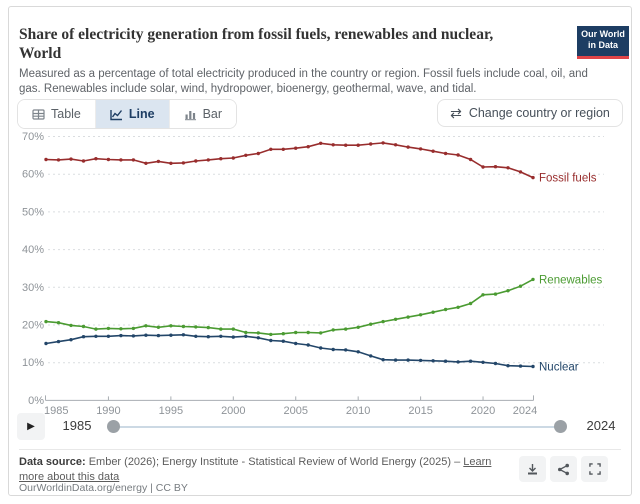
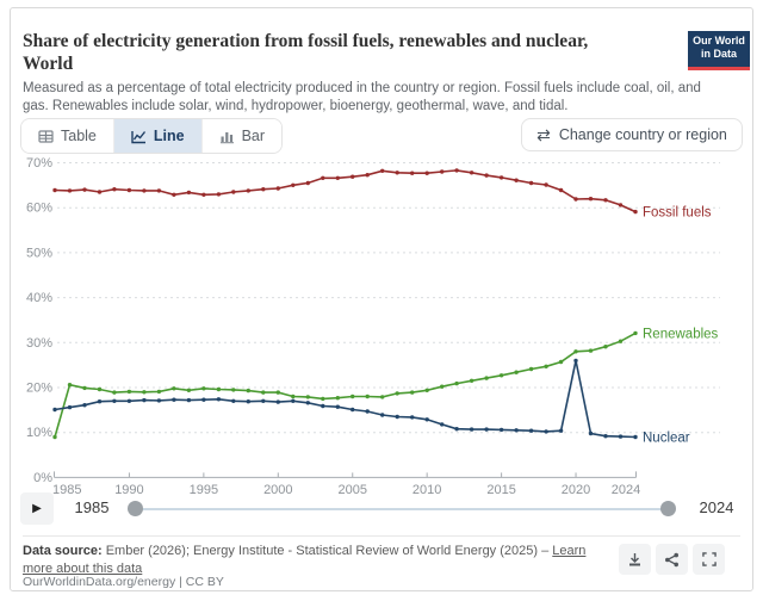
Renewables/1985: 21% -> 9%
Nuclear/2020: 10% -> 26%
